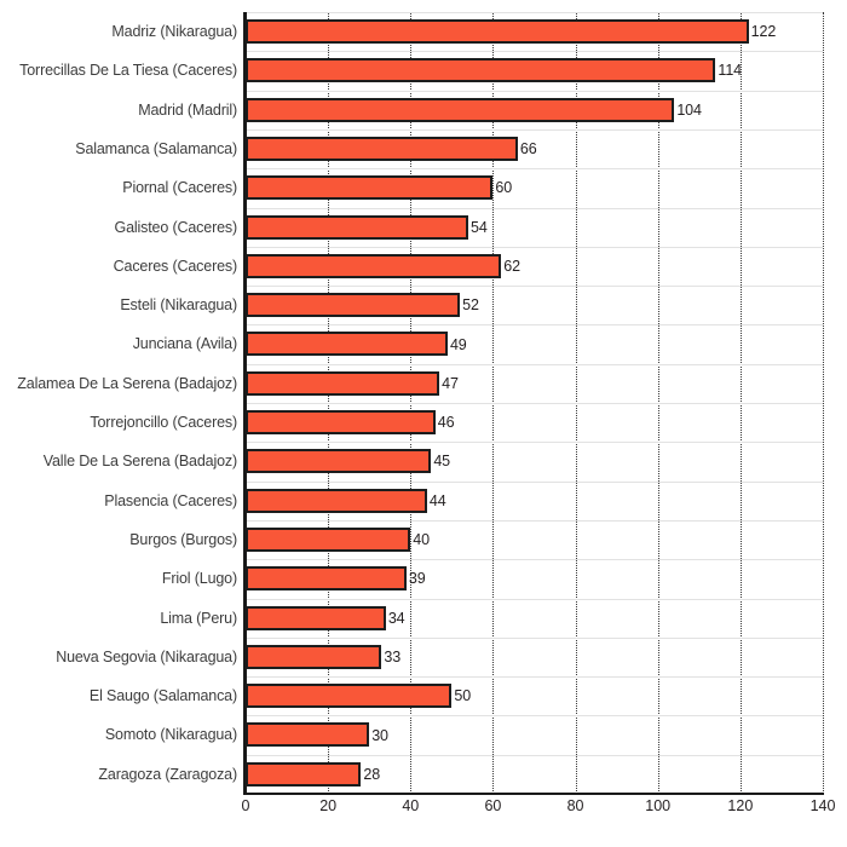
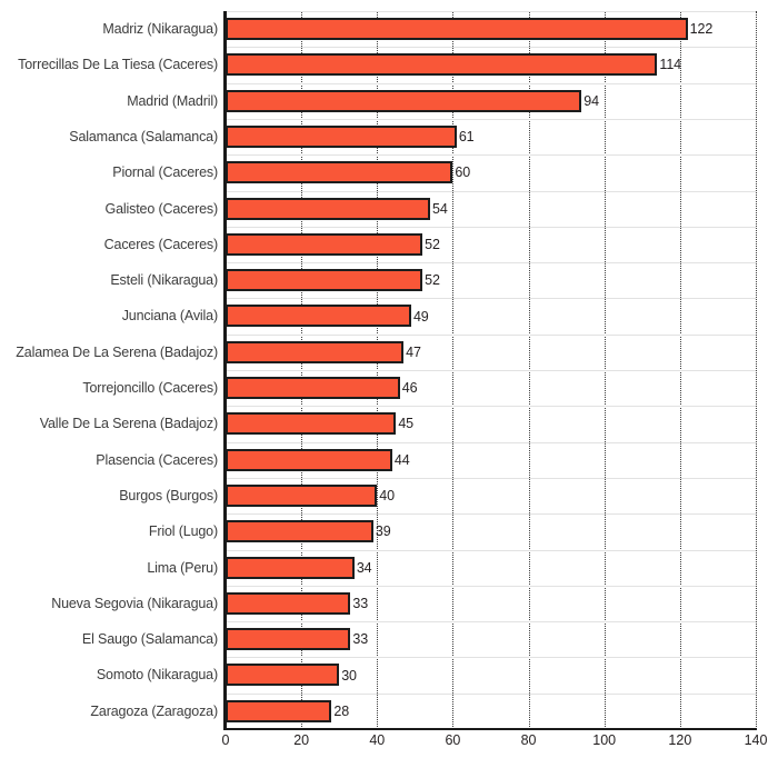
Madrid (Madril): 104 -> 94
Salamanca (Salamanca): 66 -> 61
Caceres (Caceres): 62 -> 52
El Saugo (Salamanca): 50 -> 33
